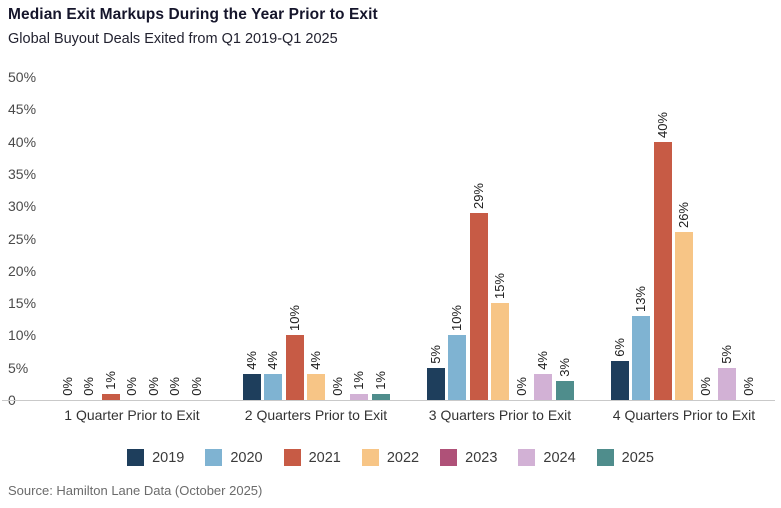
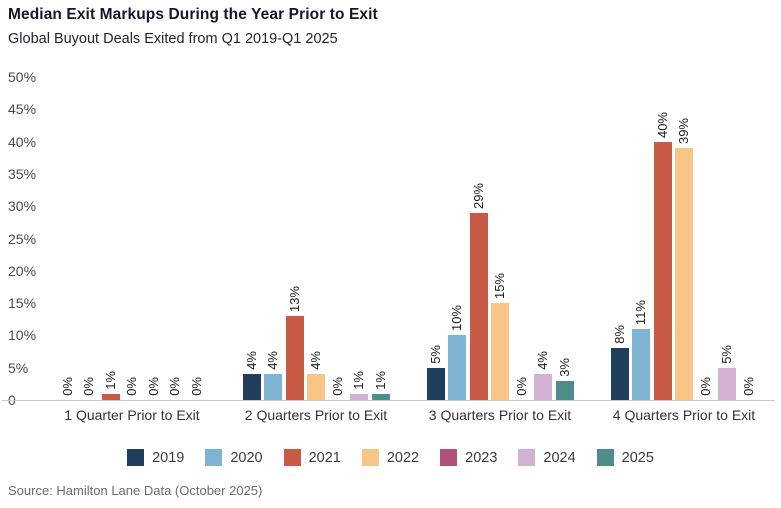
2021/2 Quarters Prior to Exit: 10% -> 13%
2019/4 Quarters Prior to Exit: 6% -> 8%
2020/4 Quarters Prior to Exit: 13% -> 11%
2022/4 Quarters Prior to Exit: 26% -> 39%
